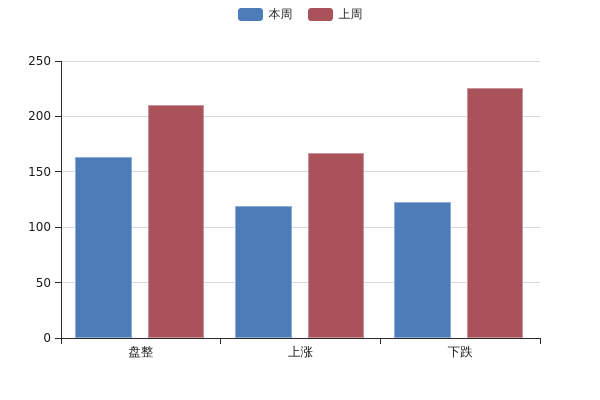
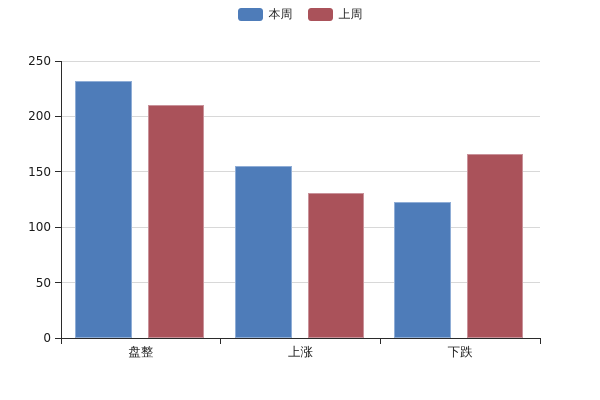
本周/盘整: 163 -> 232
本周/上涨: 119 -> 155
上周/上涨: 167 -> 131
上周/下跌: 226 -> 166
